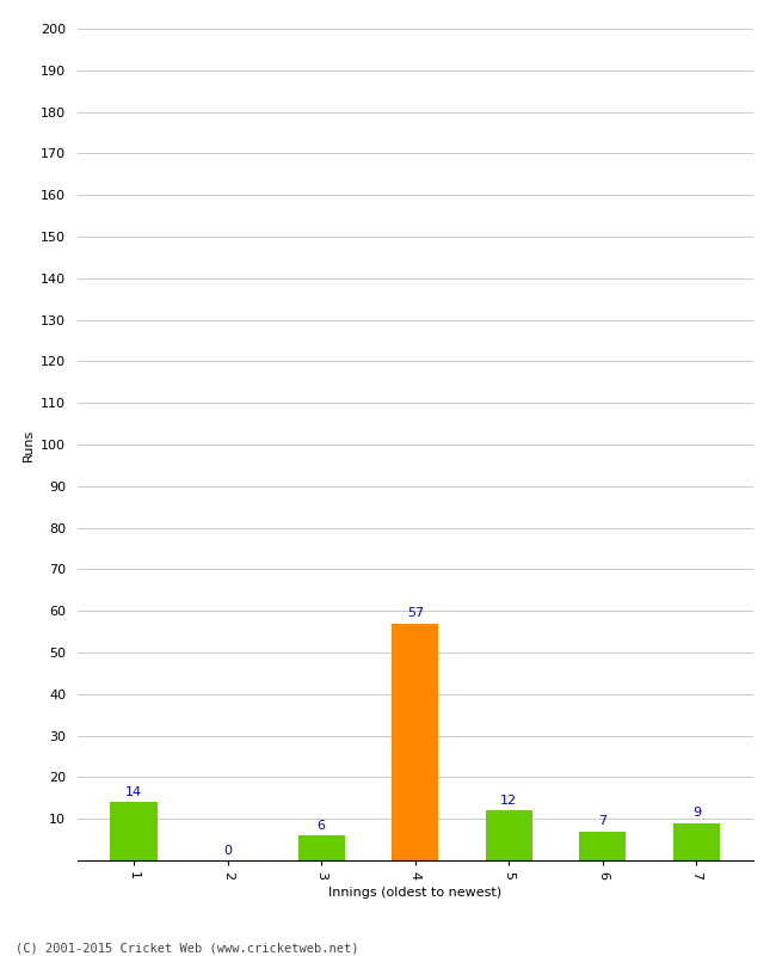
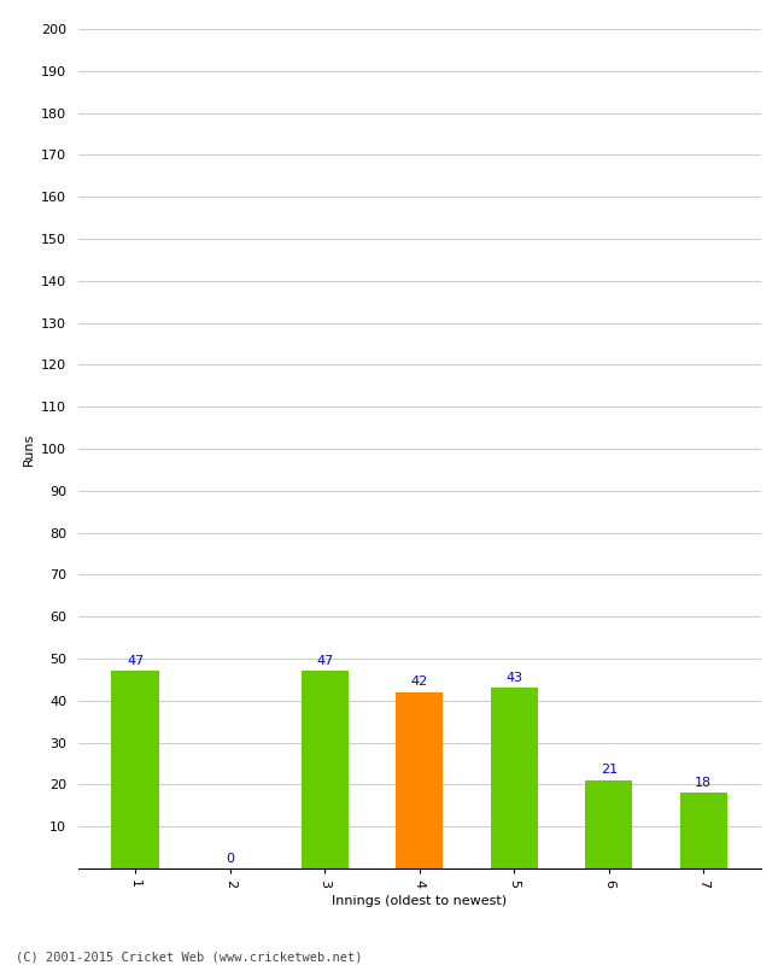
1: 14 -> 47
3: 6 -> 47
4: 57 -> 42
5: 12 -> 43
6: 7 -> 21
7: 9 -> 18
